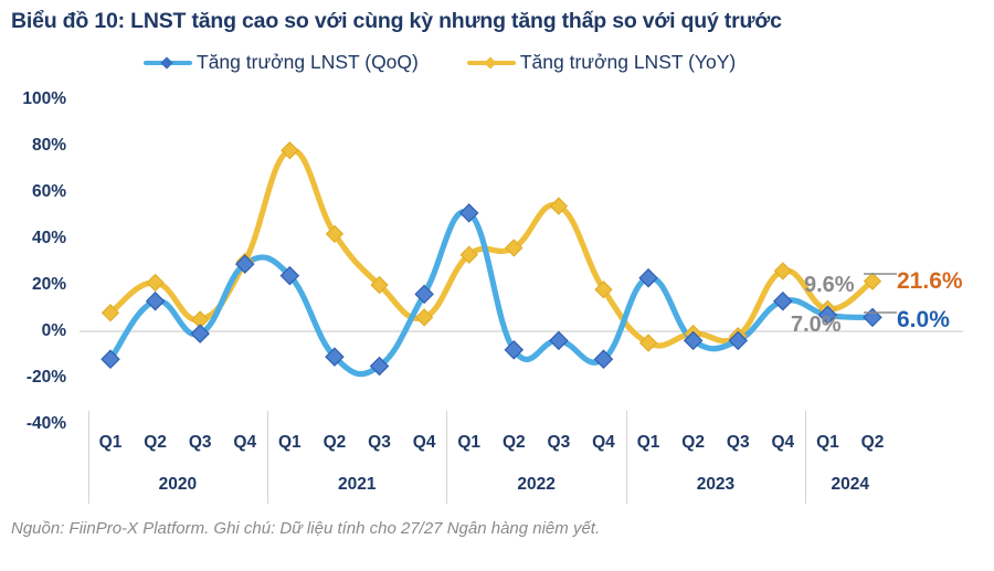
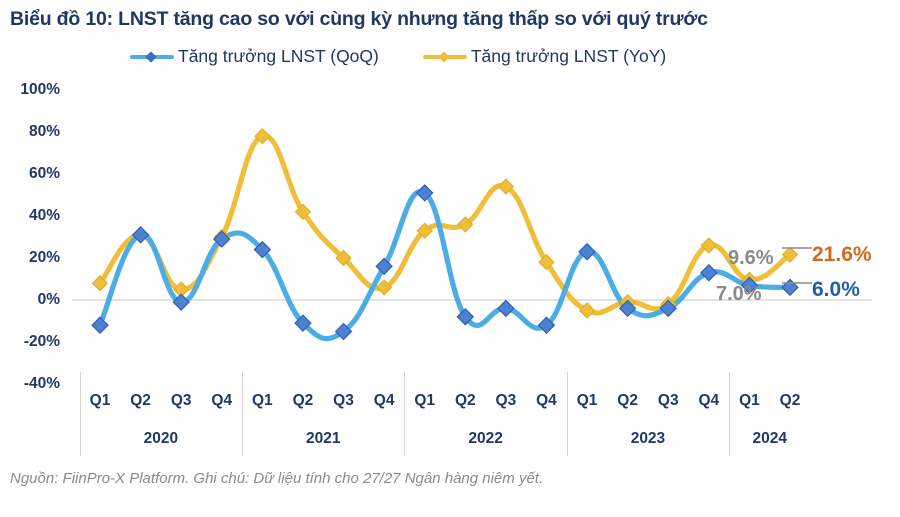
Tăng trưởng LNST (QoQ)/Q2 2020: 13% -> 31%
Tăng trưởng LNST (YoY)/Q2 2020: 21% -> 31%
